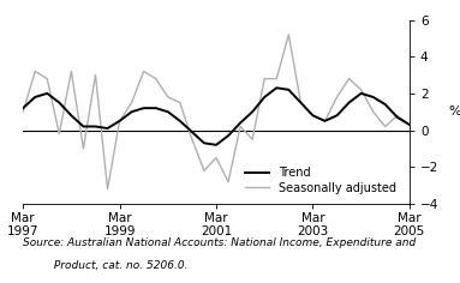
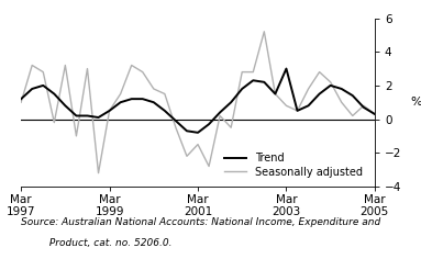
Trend/Mar 2003: 0.8 -> 3.0
